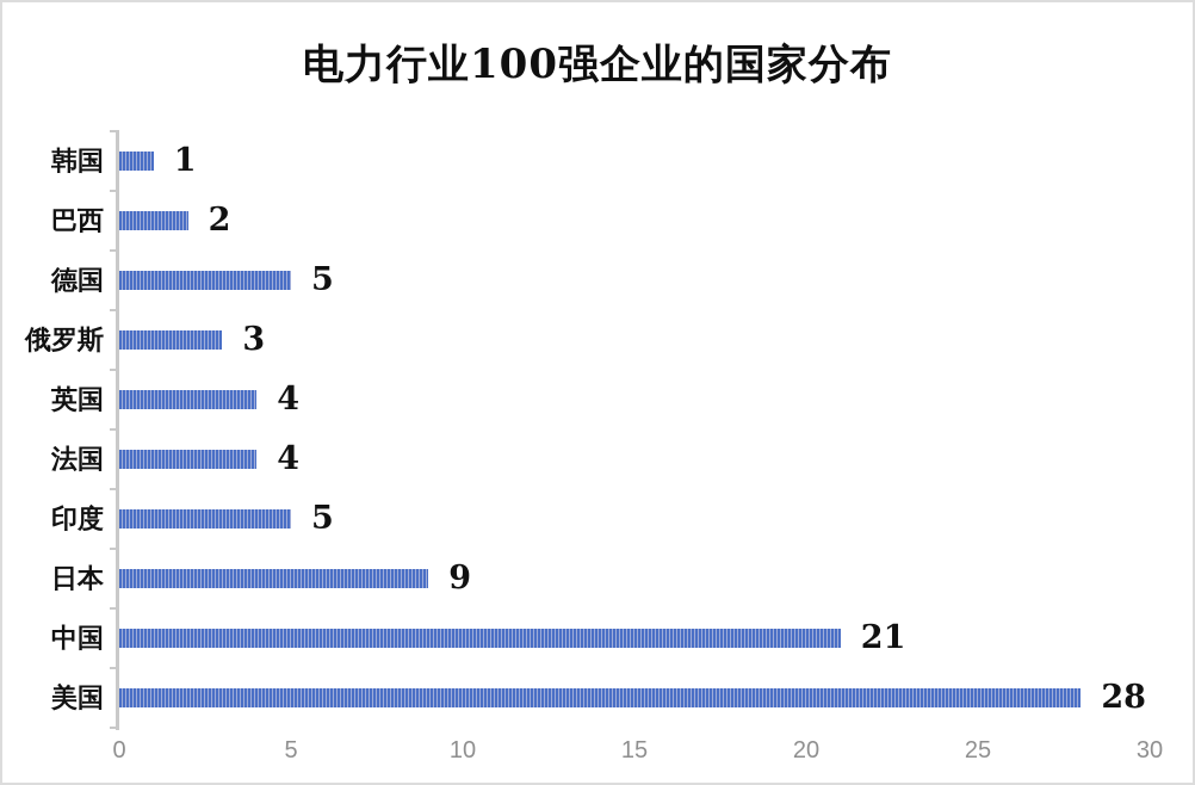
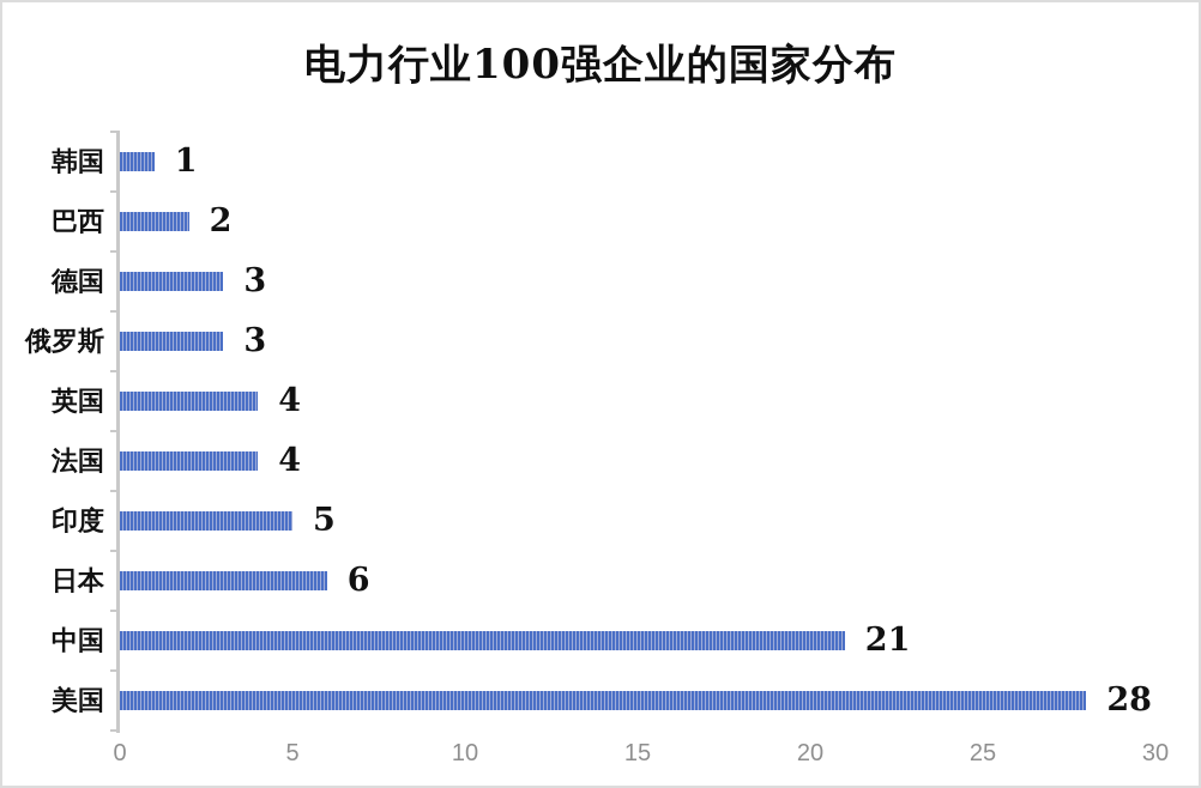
德国: 5 -> 3
日本: 9 -> 6
